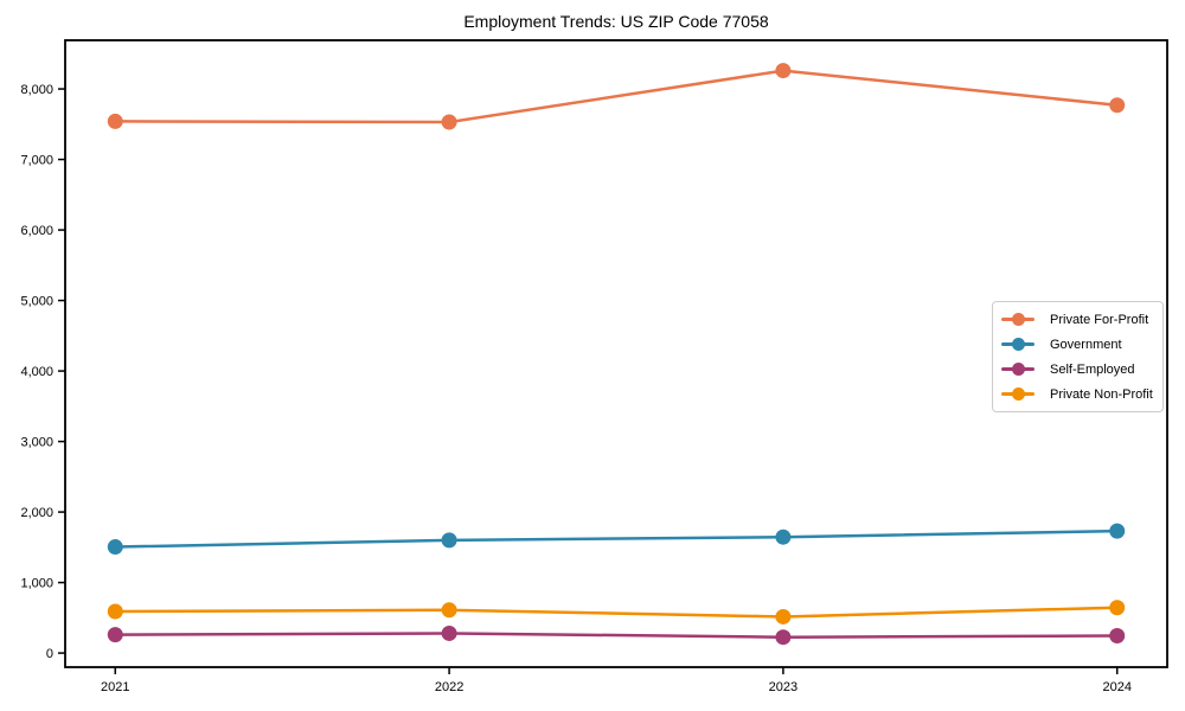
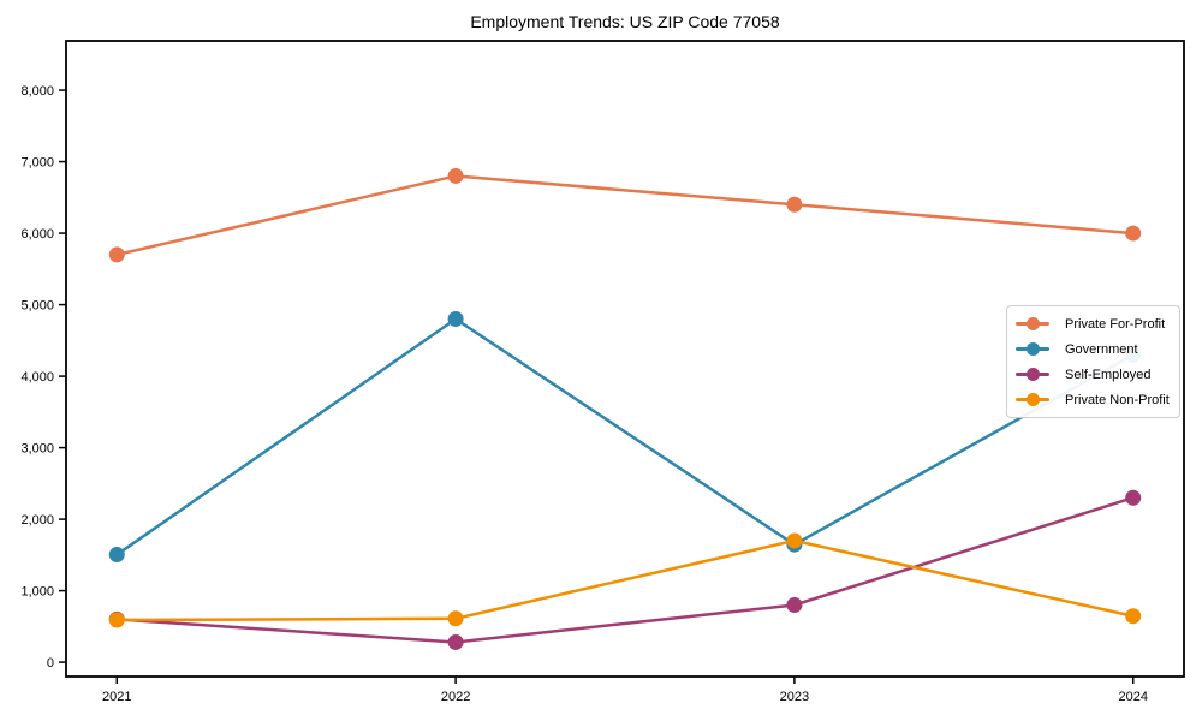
Private For-Profit/2021: 7500 -> 5700
Self-Employed/2021: 300 -> 600
Private For-Profit/2022: 7500 -> 6800
Government/2022: 1600 -> 4800
Private For-Profit/2023: 8300 -> 6400
Self-Employed/2023: 200 -> 800
Private Non-Profit/2023: 500 -> 1700
Private For-Profit/2024: 7800 -> 6000
Government/2024: 1700 -> 4300
Self-Employed/2024: 200 -> 2300
